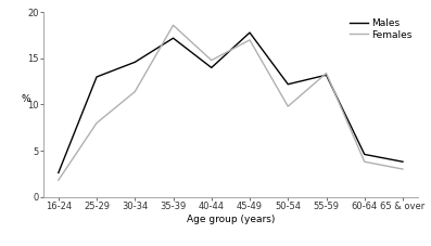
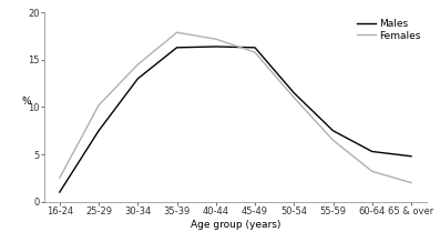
Males/16-24: 2.6 -> 1.0
Females/16-24: 1.8 -> 2.5
Males/25-29: 13.0 -> 7.5
Females/25-29: 8.0 -> 10.2
Males/30-34: 14.6 -> 13.0
Females/30-34: 11.4 -> 14.5
Males/35-39: 17.2 -> 16.3
Females/35-39: 18.6 -> 17.9
Males/40-44: 14.0 -> 16.4
Females/40-44: 14.8 -> 17.2
Males/45-49: 17.8 -> 16.3
Females/45-49: 17.0 -> 15.8
Males/50-54: 12.2 -> 11.5
Females/50-54: 9.8 -> 11.0
Males/55-59: 13.2 -> 7.5
Females/55-59: 13.4 -> 6.5
Males/60-64: 4.6 -> 5.3
Females/60-64: 3.8 -> 3.2
Males/65 & over: 3.8 -> 4.8
Females/65 & over: 3.0 -> 2.0
